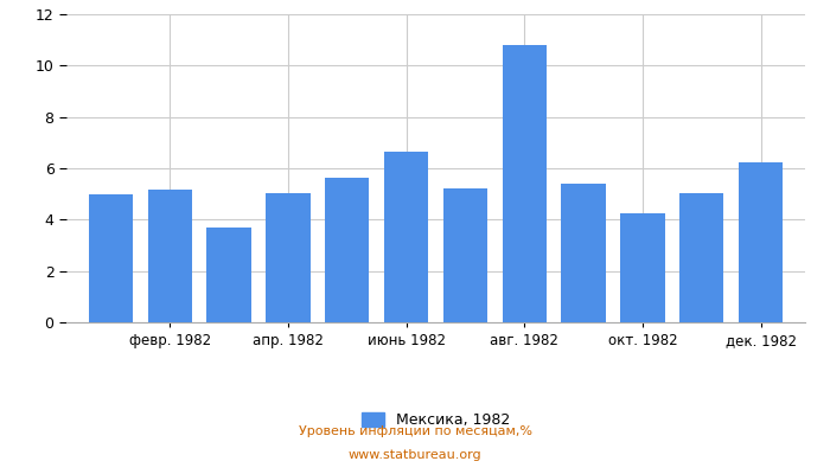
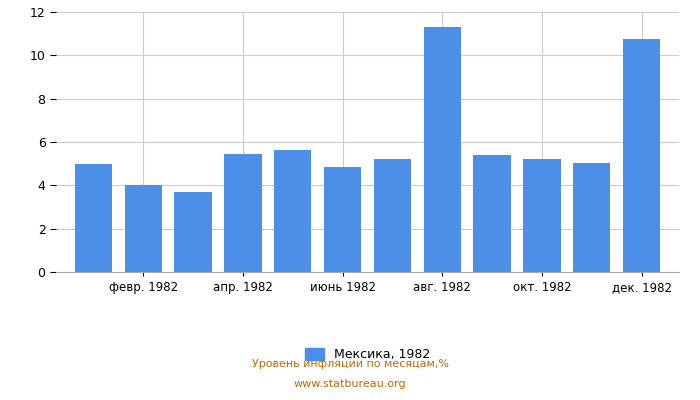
февр. 1982: 5.15 -> 4.00
апр. 1982: 5.05 -> 5.45
июнь 1982: 6.65 -> 4.85
авг. 1982: 10.80 -> 11.30
окт. 1982: 4.25 -> 5.20
дек. 1982: 6.25 -> 10.75
